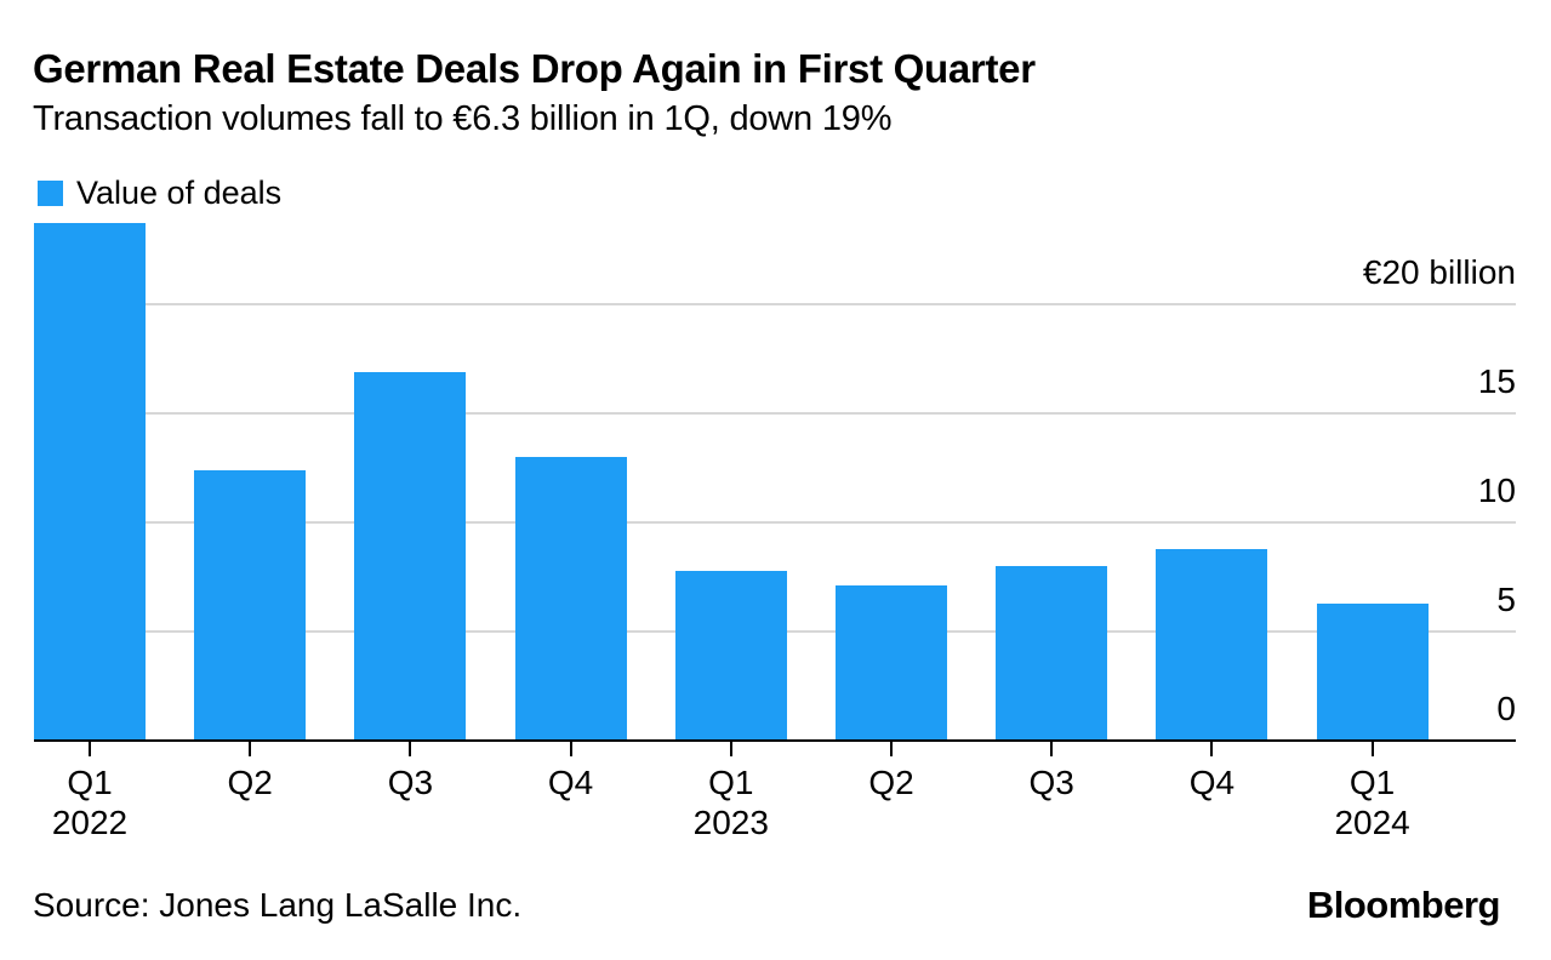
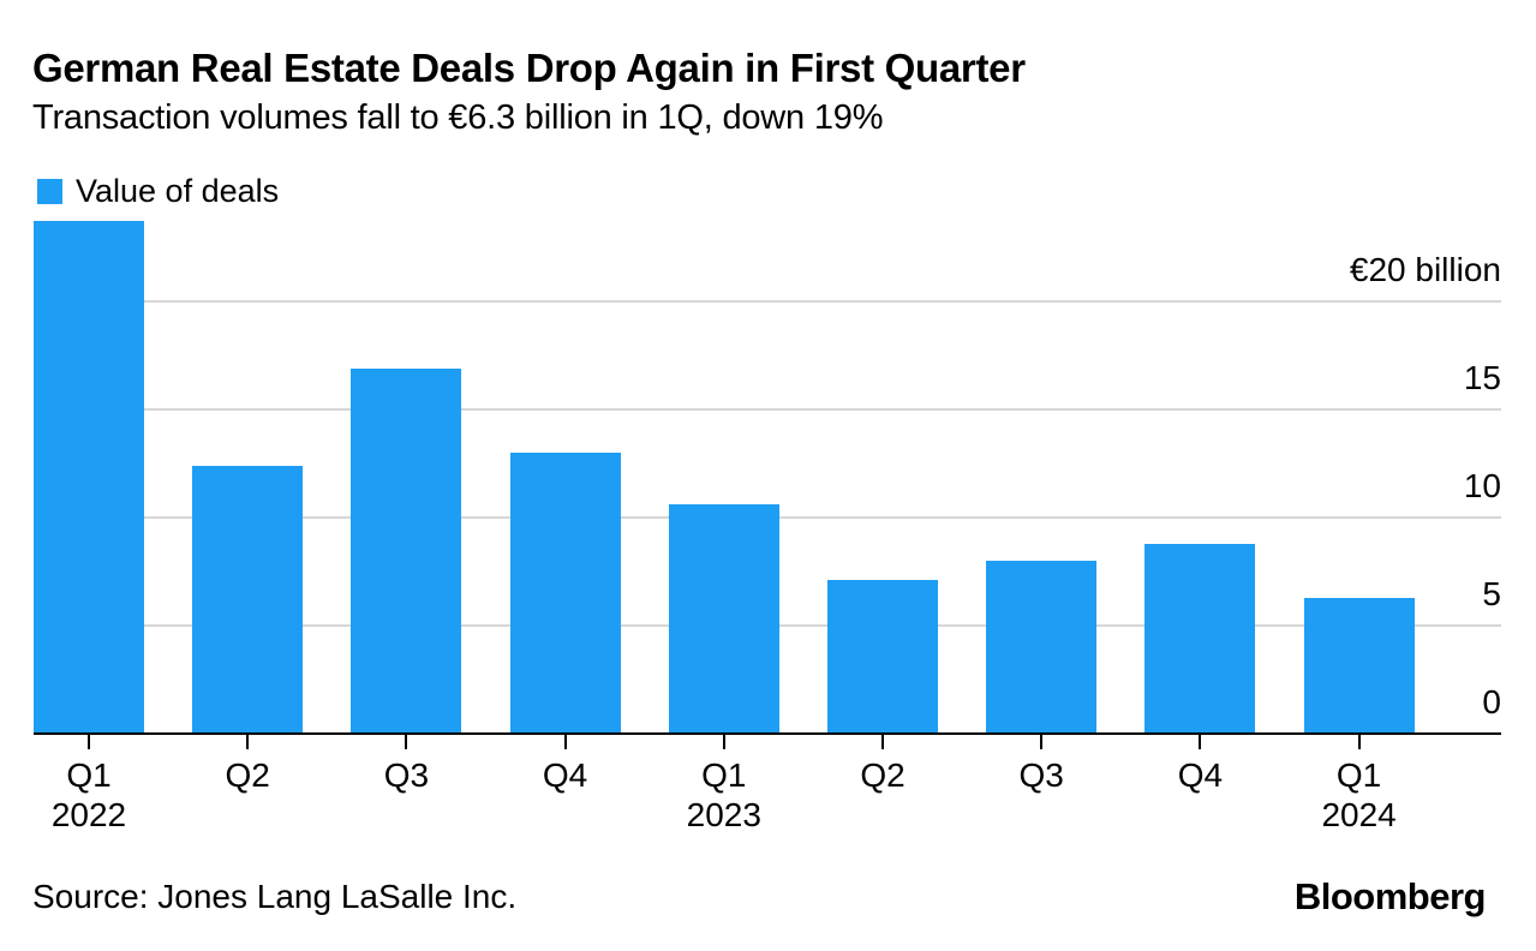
Q1 2023: 7.8 -> 10.6
